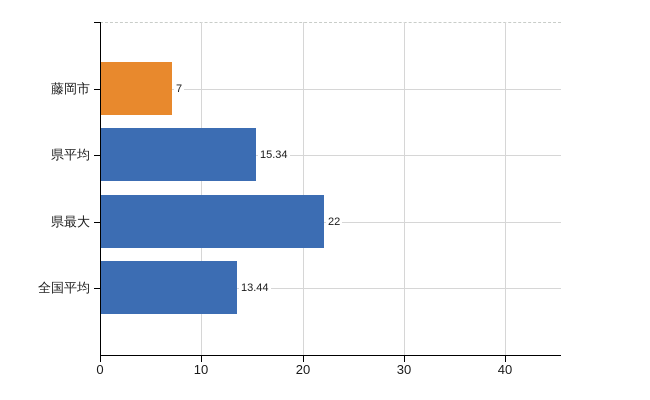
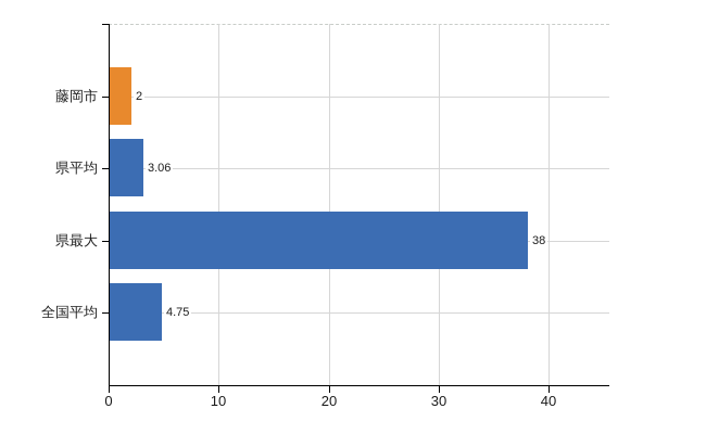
藤岡市: 7 -> 2
県平均: 15.34 -> 3.06
県最大: 22 -> 38
全国平均: 13.44 -> 4.75
